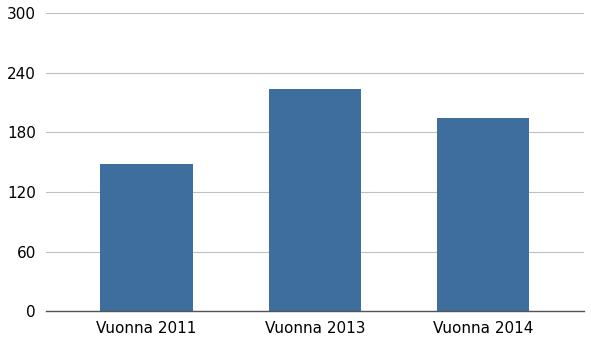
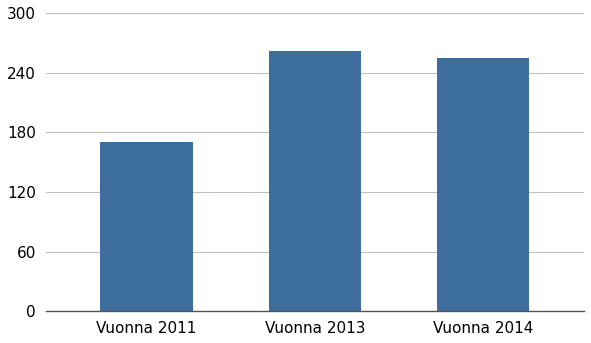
Vuonna 2011: 148 -> 170
Vuonna 2013: 224 -> 262
Vuonna 2014: 194 -> 255
